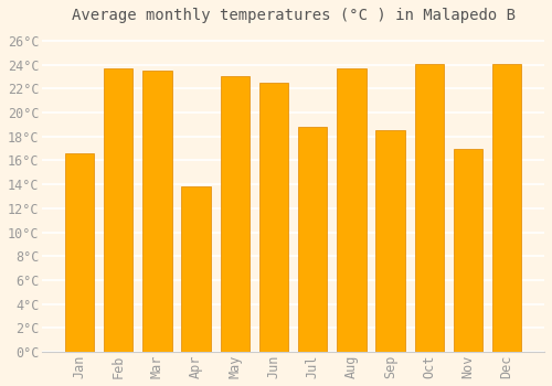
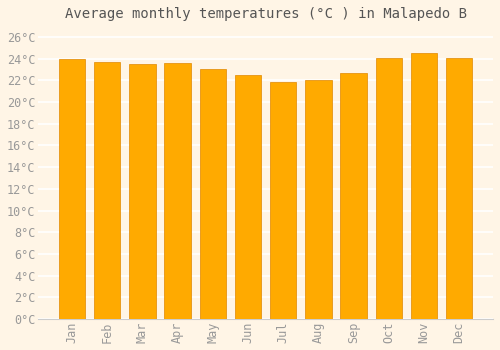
Jan: 16.6°C -> 24.0°C
Apr: 13.8°C -> 23.6°C
Jul: 18.8°C -> 21.9°C
Aug: 23.7°C -> 22.0°C
Sep: 18.5°C -> 22.7°C
Nov: 17.0°C -> 24.5°C
